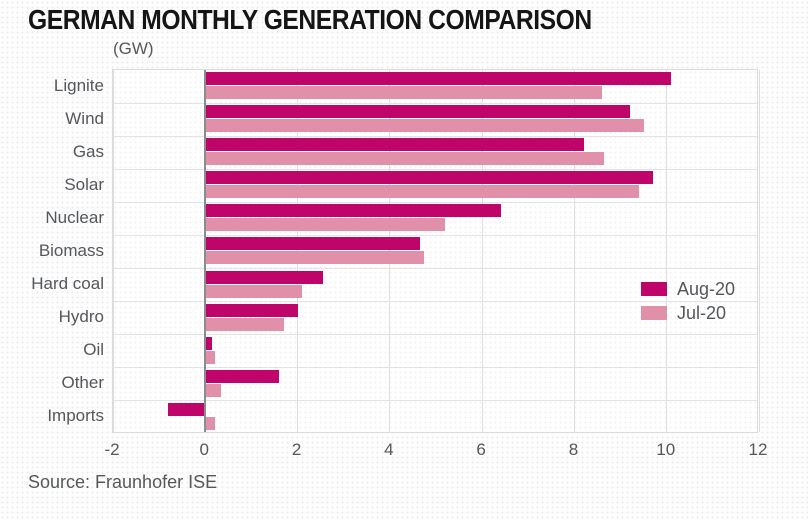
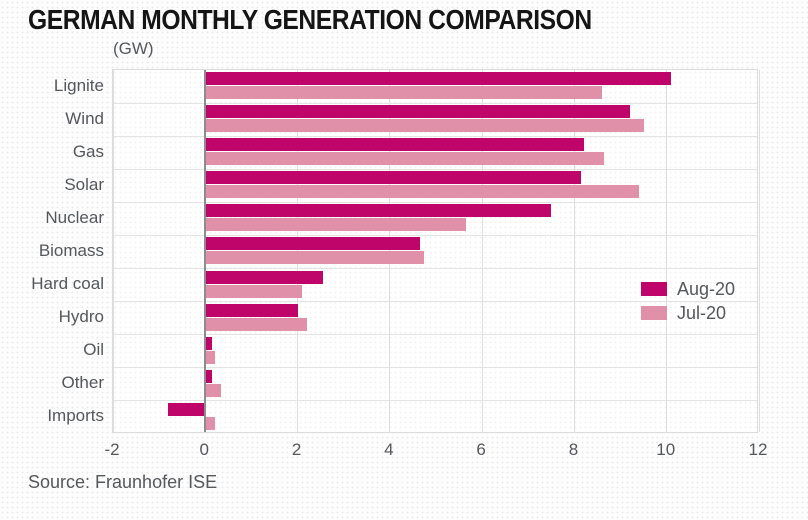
Aug-20/Solar: 9.7 -> 8.2
Aug-20/Nuclear: 6.4 -> 7.5
Jul-20/Nuclear: 5.2 -> 5.7
Jul-20/Hydro: 1.7 -> 2.2
Aug-20/Other: 1.6 -> 0.1
